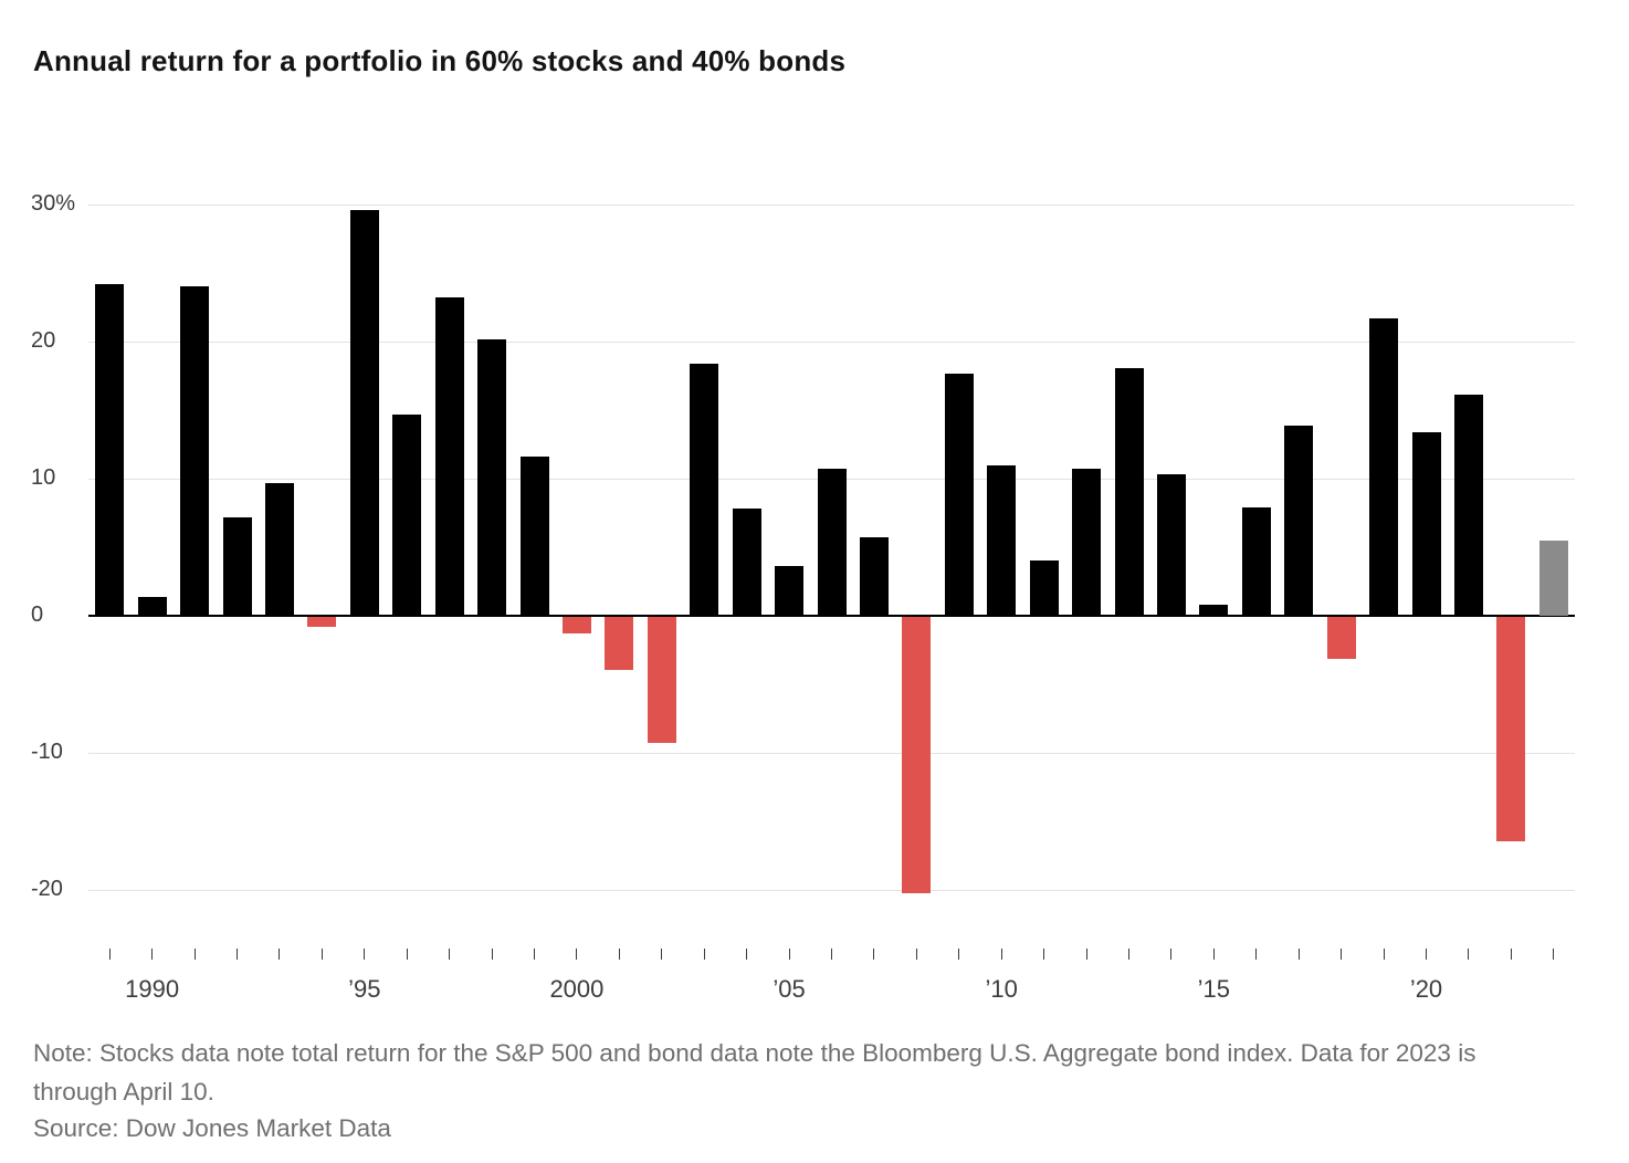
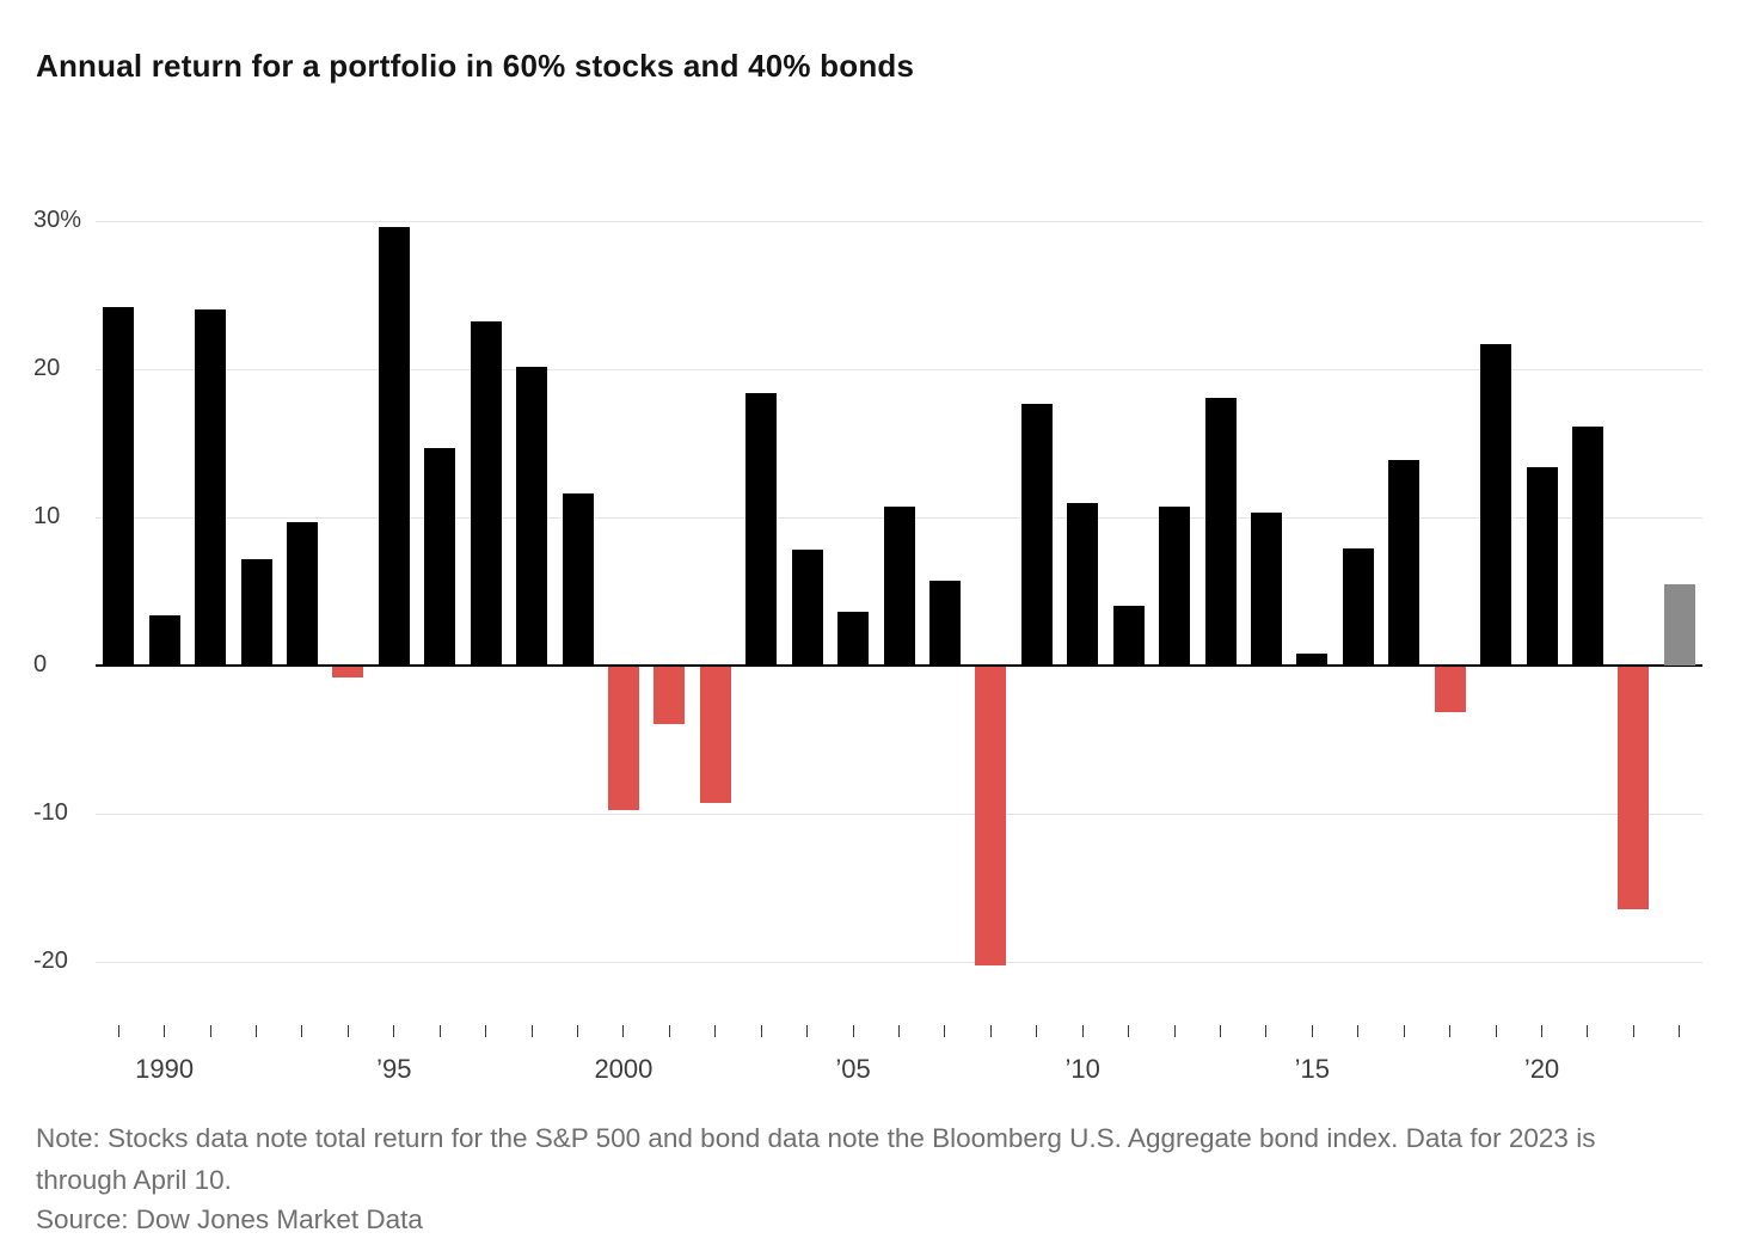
1990: 1.4% -> 3.4%
2000: -1.2% -> -9.7%
